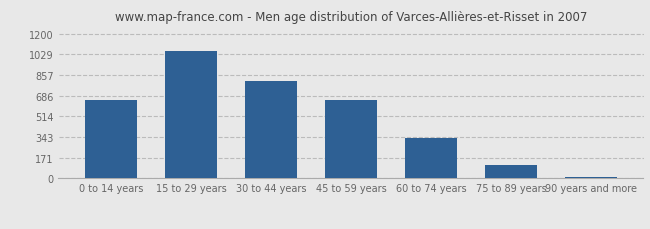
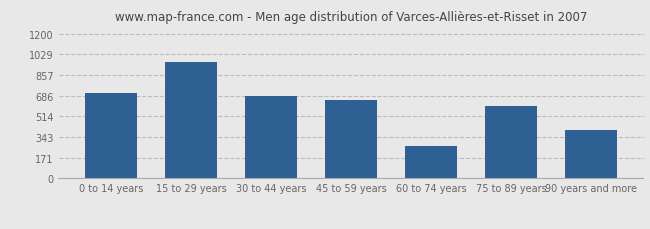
0 to 14 years: 650 -> 710
15 to 29 years: 1060 -> 970
30 to 44 years: 810 -> 680
60 to 74 years: 330 -> 270
75 to 89 years: 110 -> 600
90 years and more: 20 -> 400
